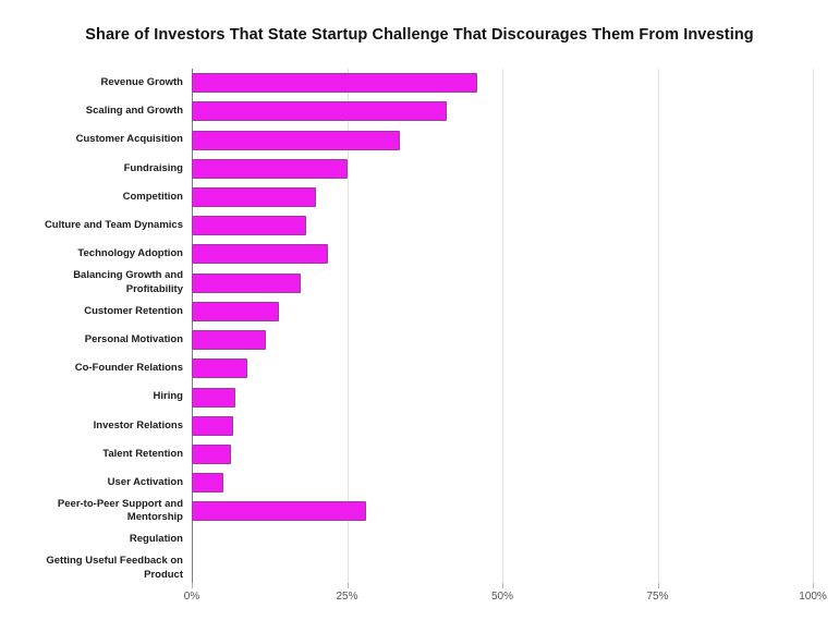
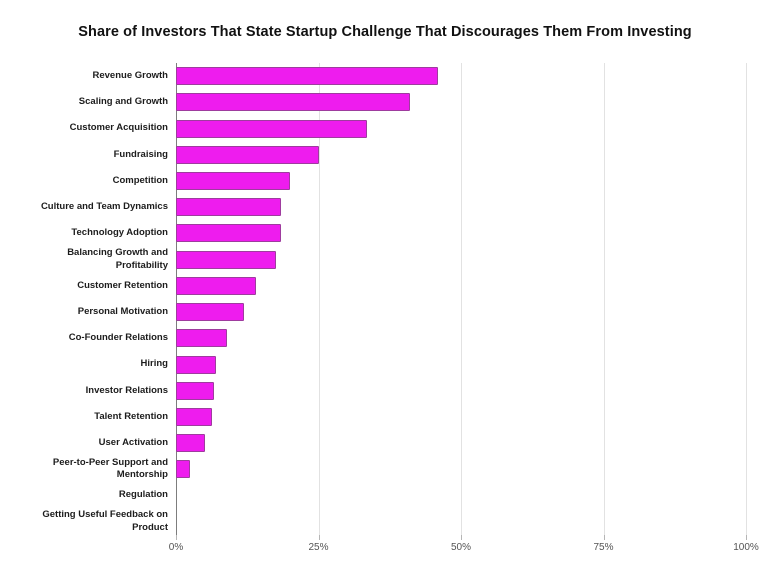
Technology Adoption: 22% -> 18%
Peer-to-Peer Support and Mentorship: 28% -> 2%
